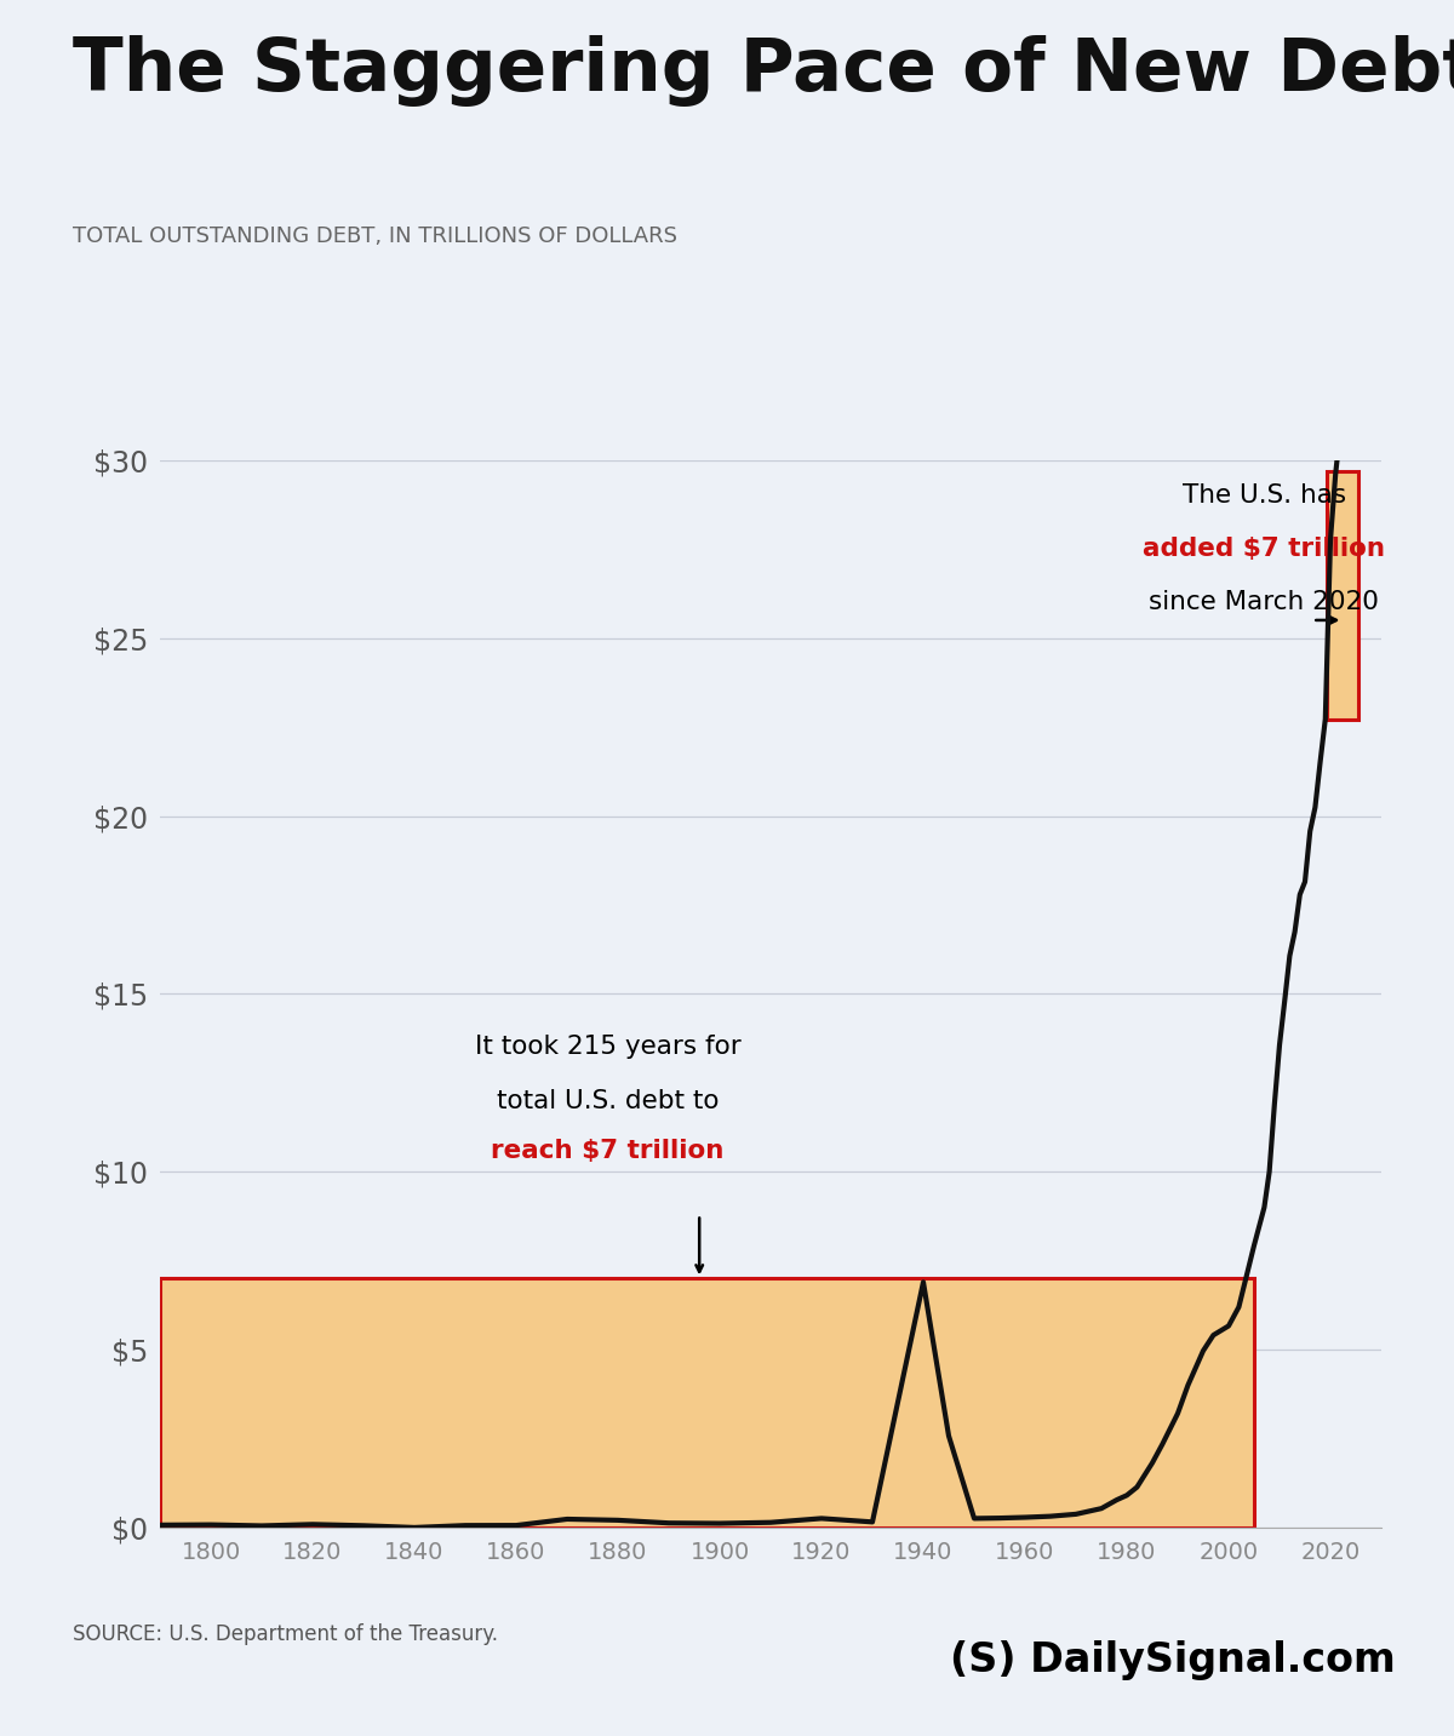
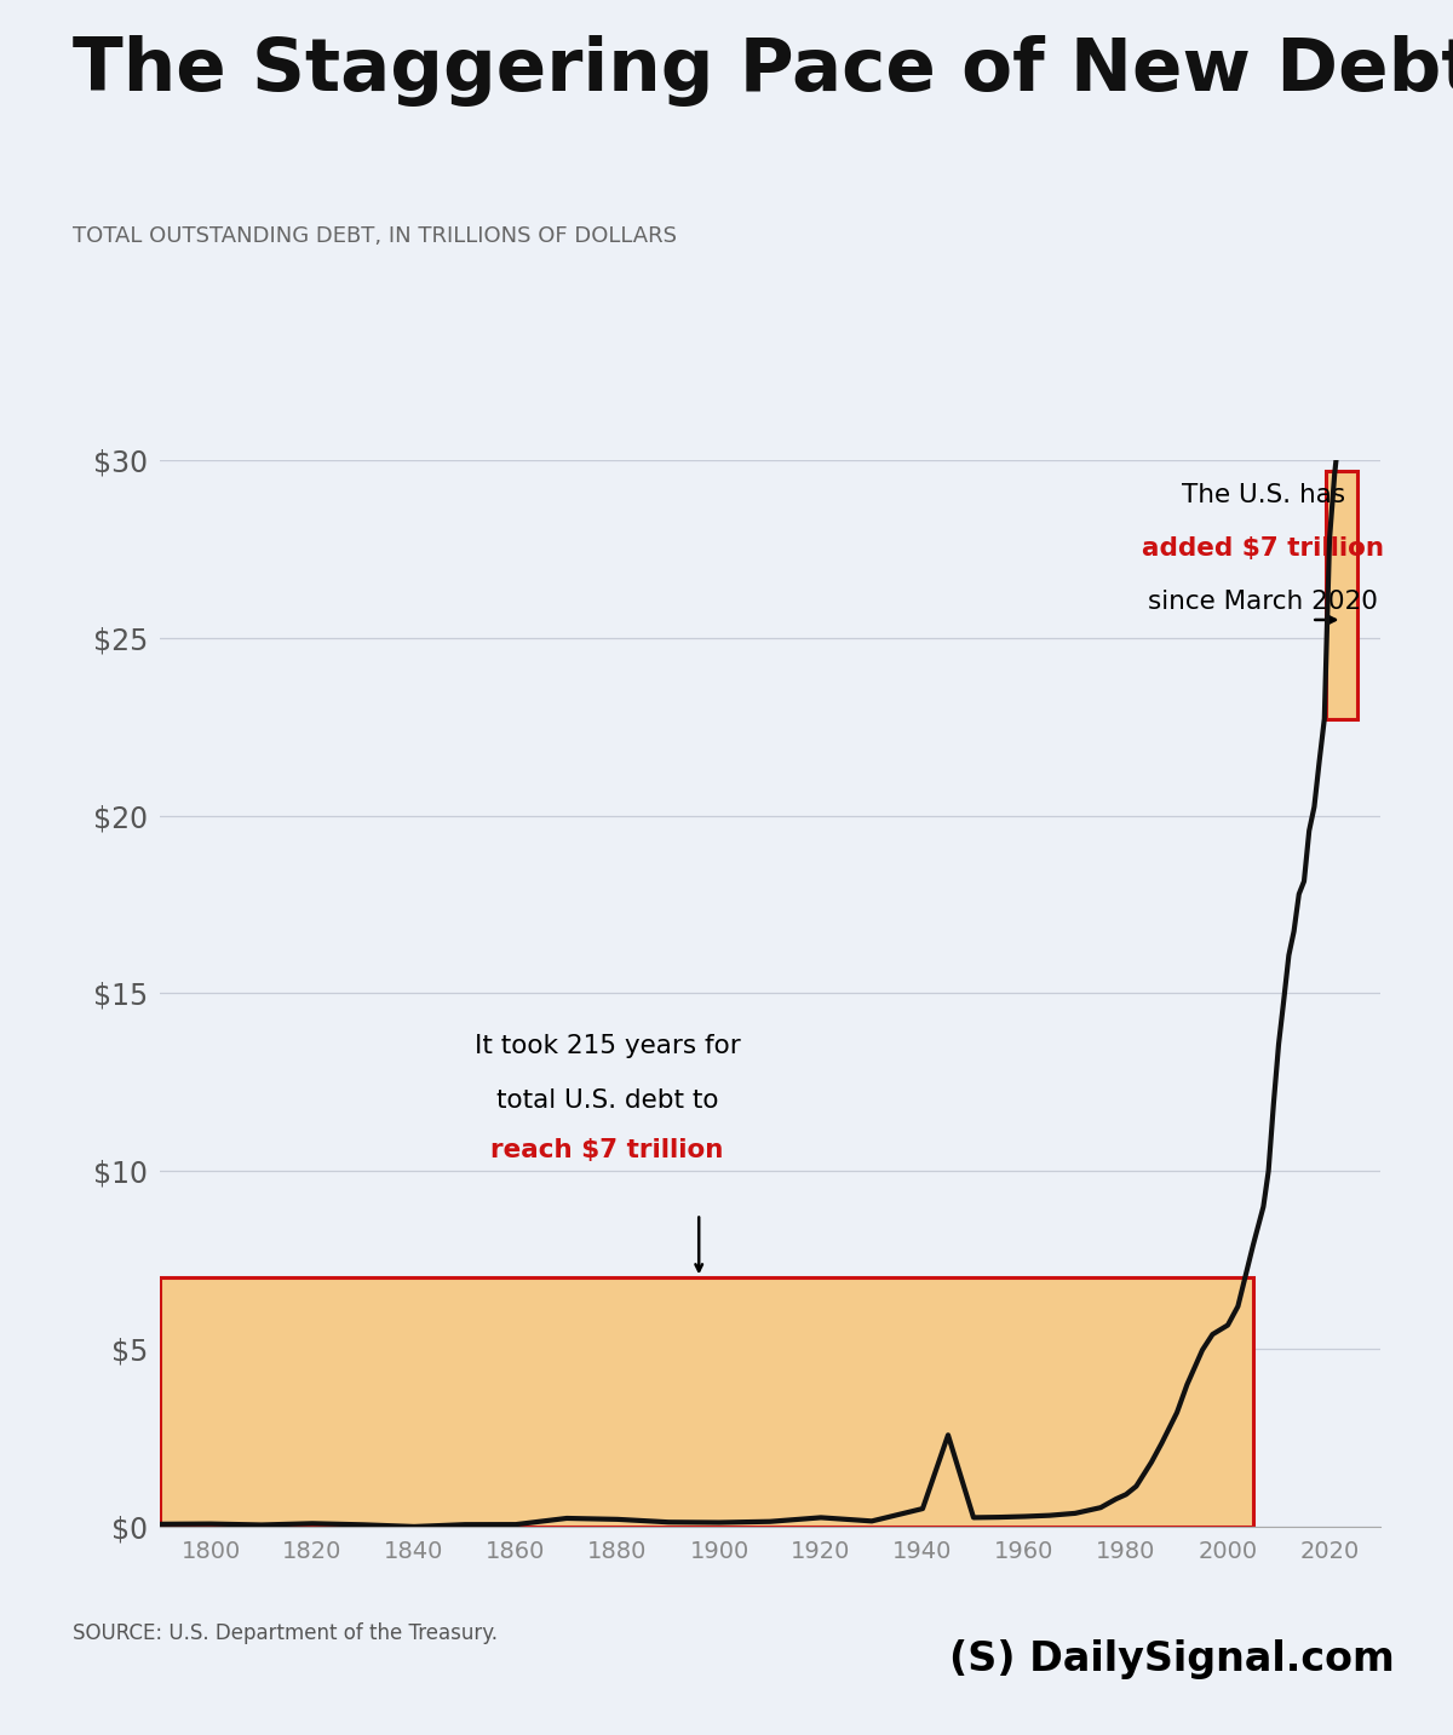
1940: $6.90 -> $0.51
